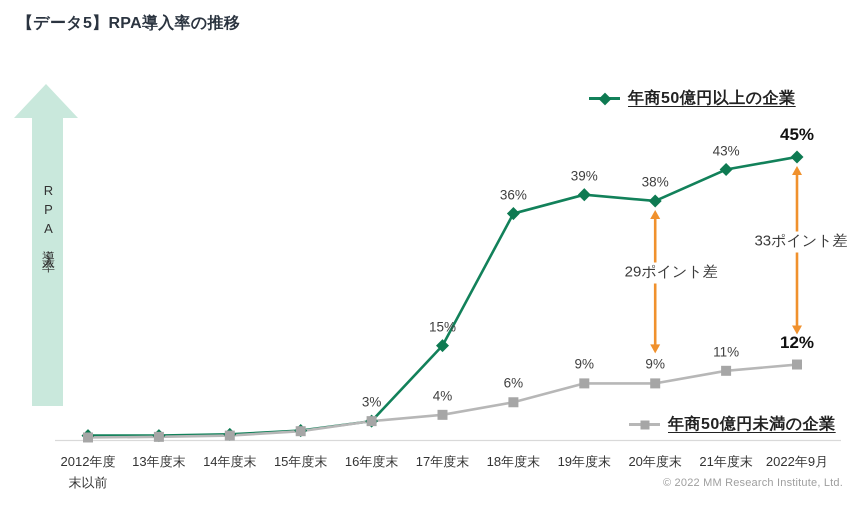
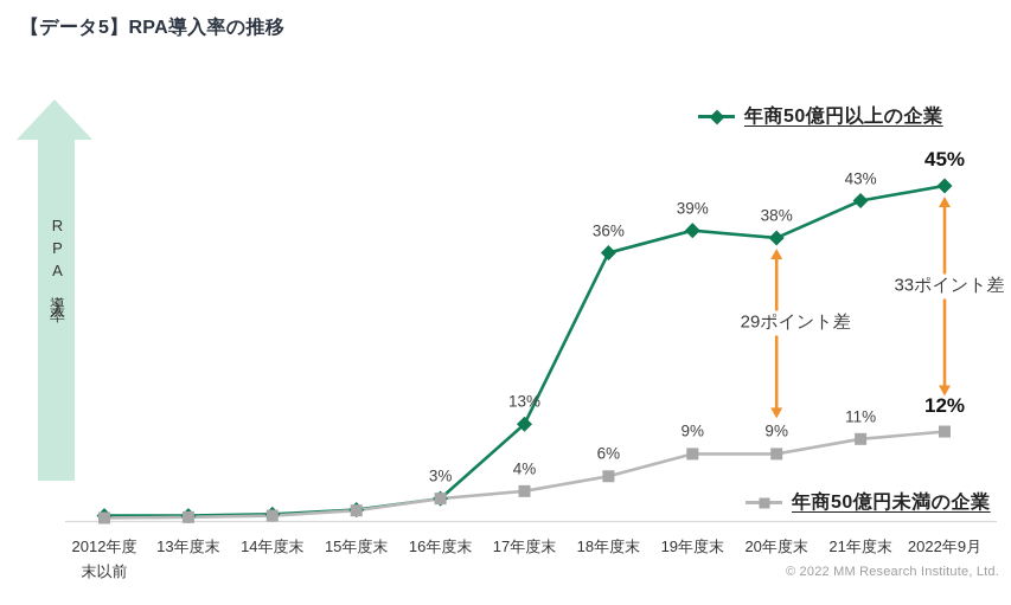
年商50億円以上の企業/17年度末: 15% -> 13%
